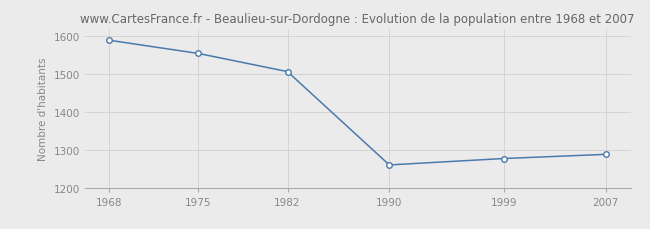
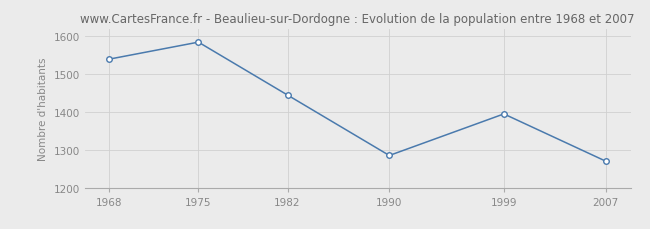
1968: 1590 -> 1540
1975: 1555 -> 1585
1982: 1507 -> 1445
1990: 1260 -> 1285
1999: 1277 -> 1395
2007: 1288 -> 1270
